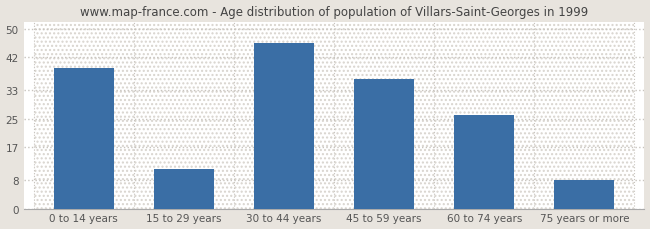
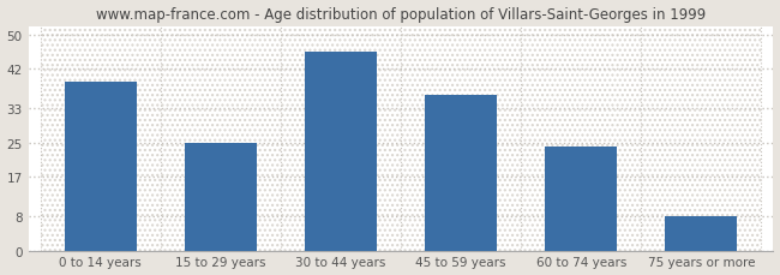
15 to 29 years: 11 -> 25
60 to 74 years: 26 -> 24
